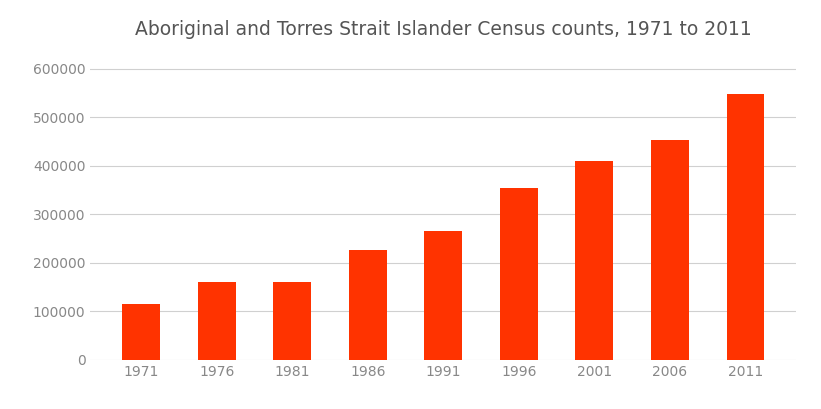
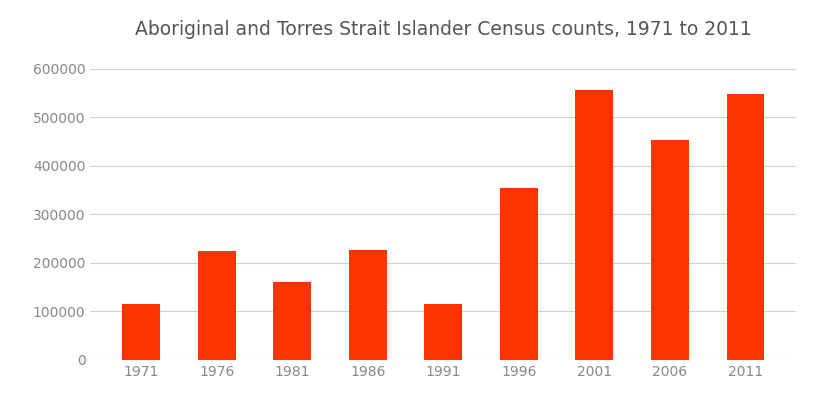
1976: 160000 -> 225000
1991: 265000 -> 115000
2001: 410000 -> 555000
